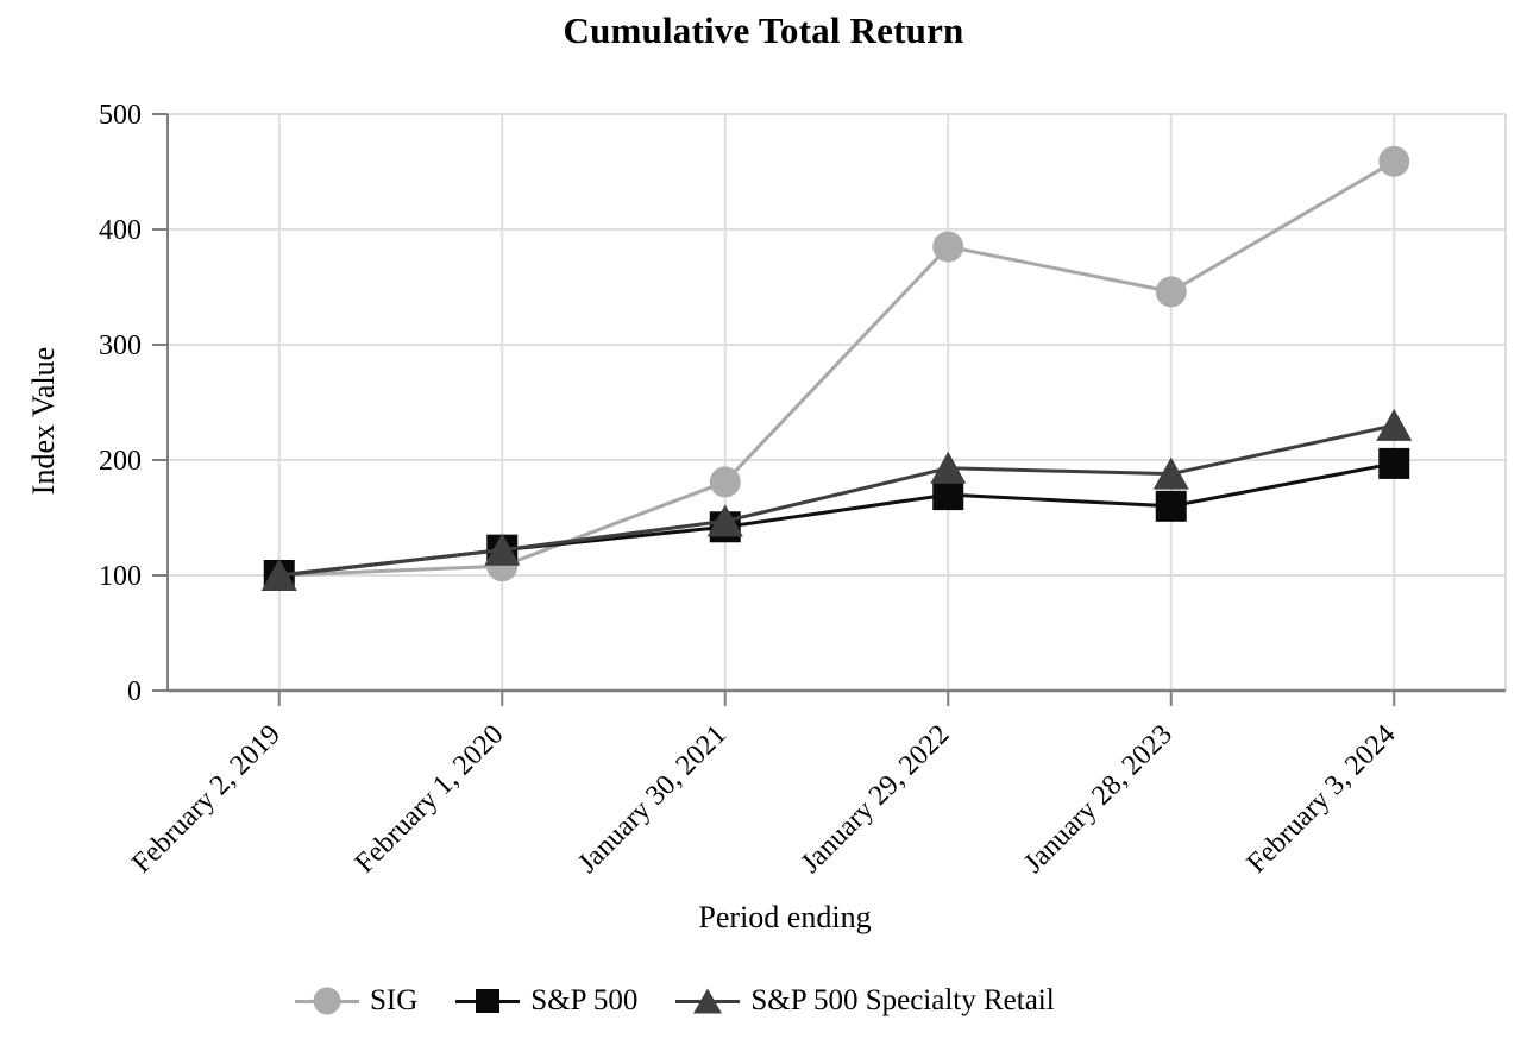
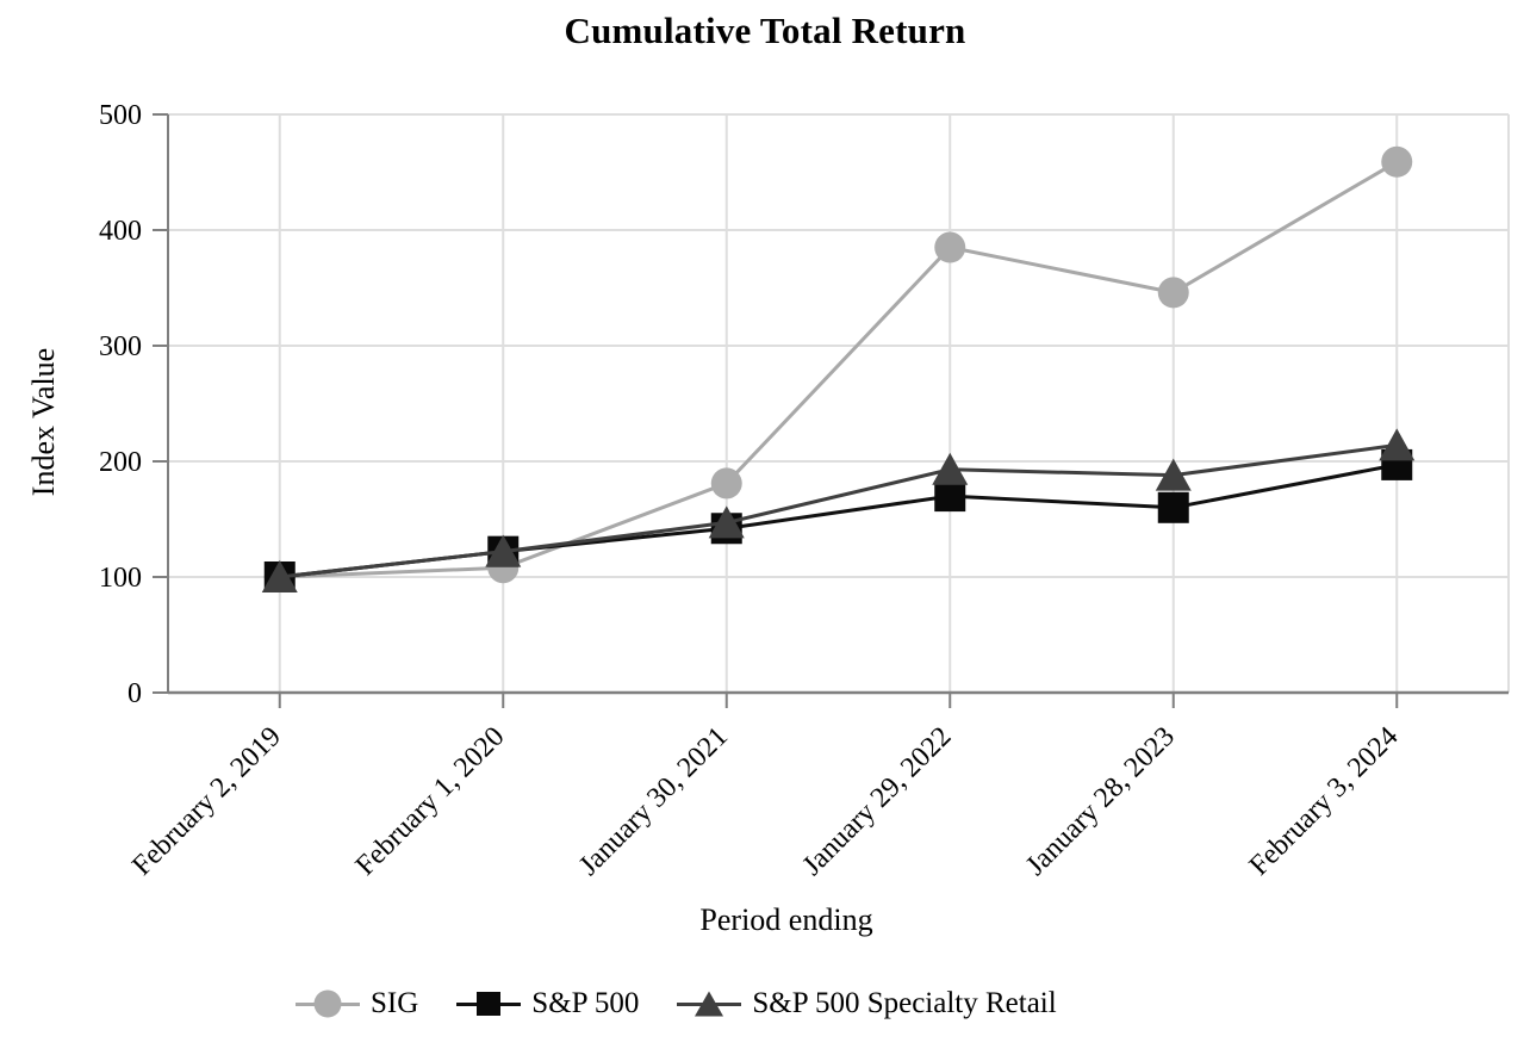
S&P 500 Specialty Retail/February 3, 2024: 230 -> 210
